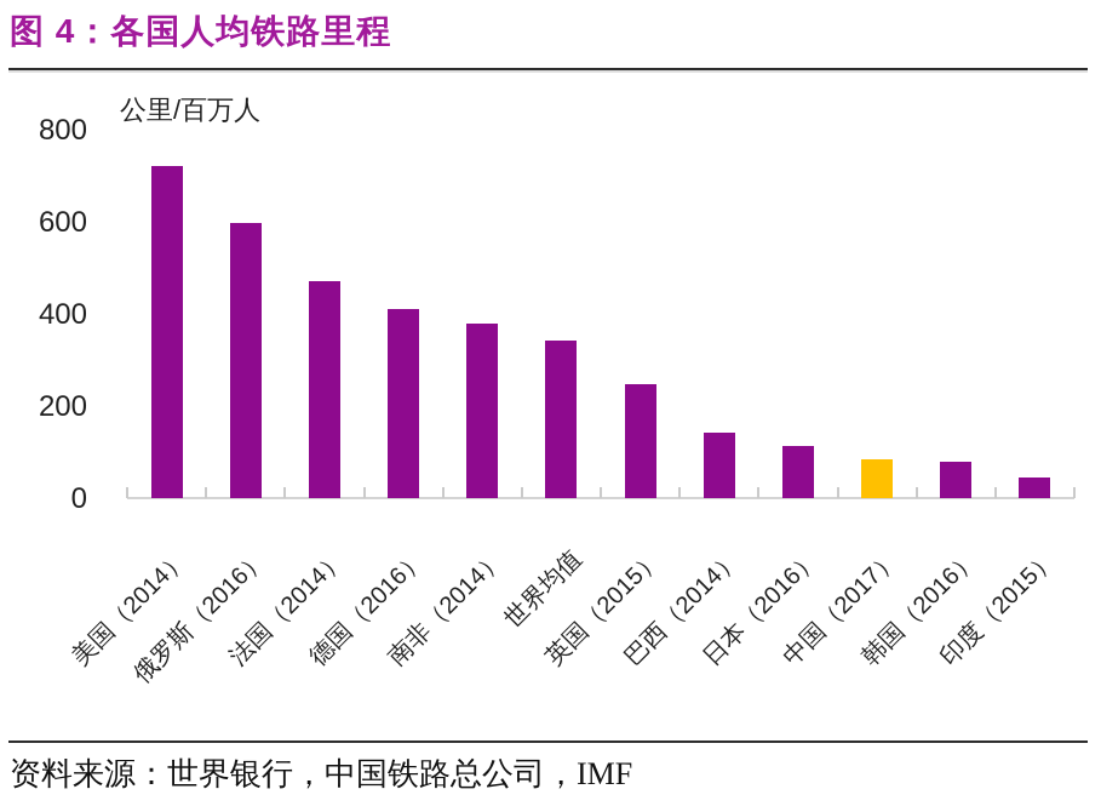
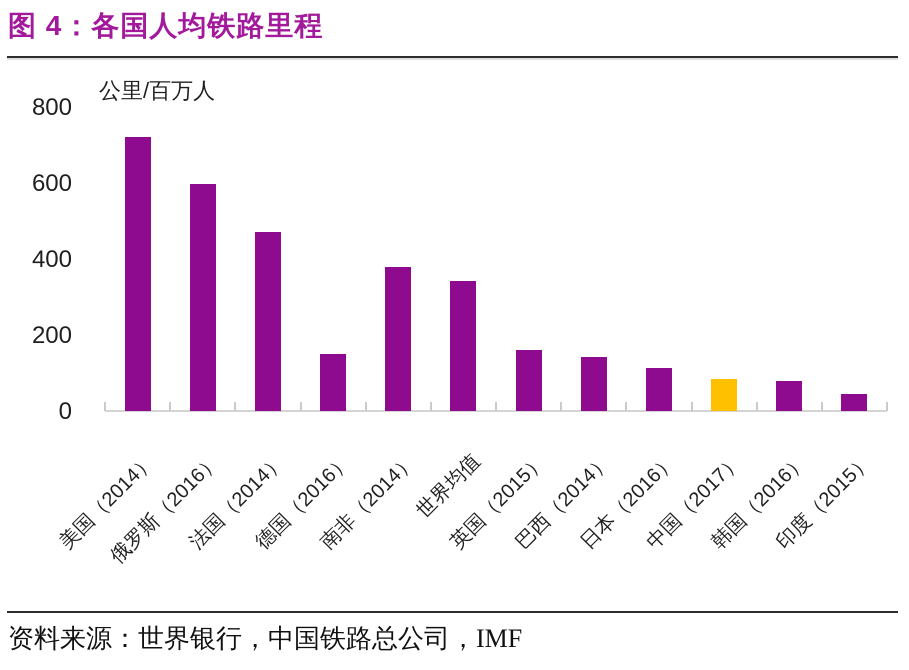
德国（2016）: 410 -> 150
英国（2015）: 250 -> 160
